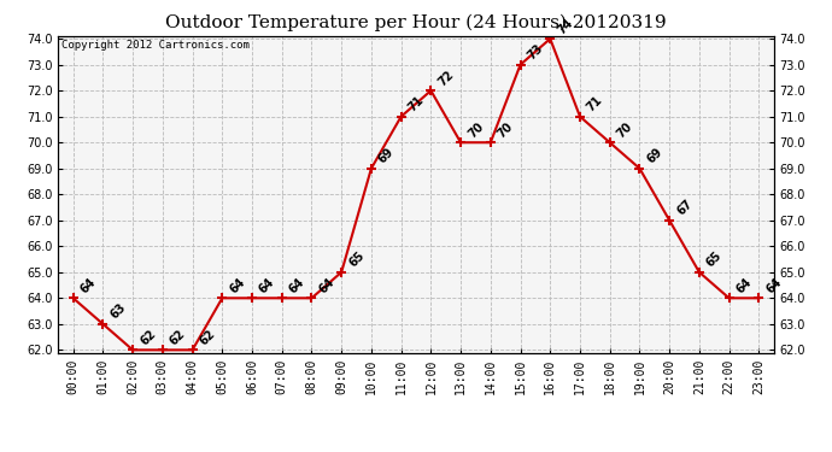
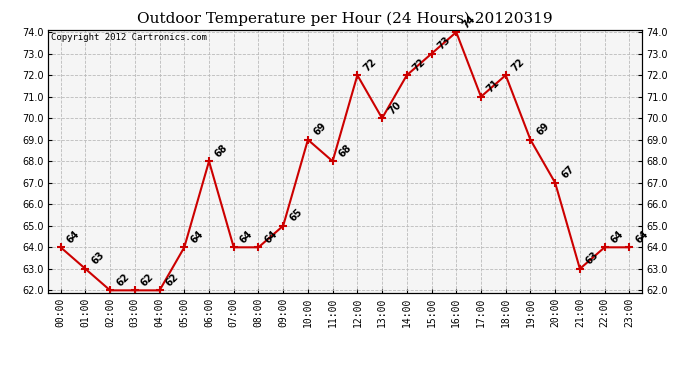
06:00: 64 -> 68
11:00: 71 -> 68
14:00: 70 -> 72
18:00: 70 -> 72
21:00: 65 -> 63
